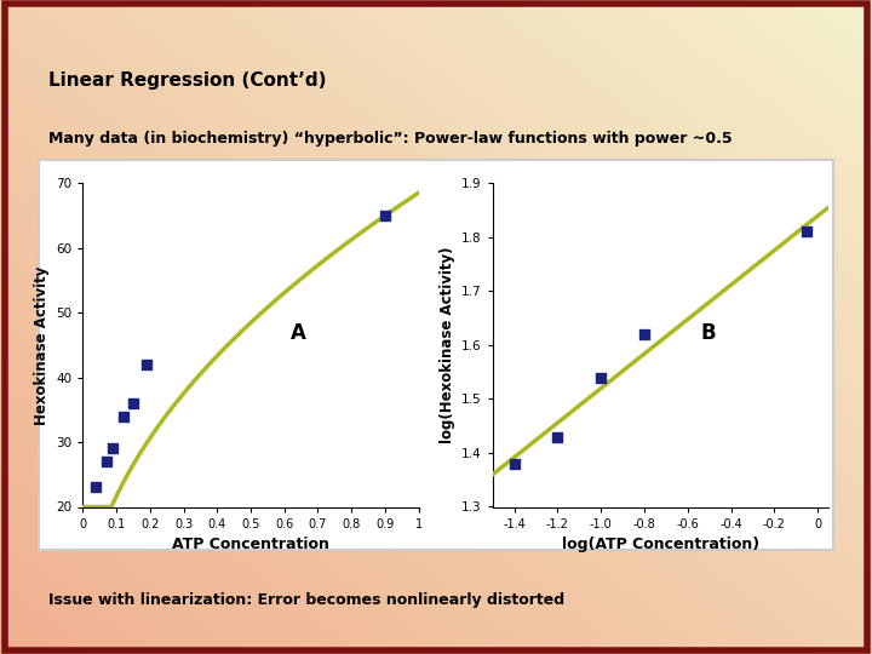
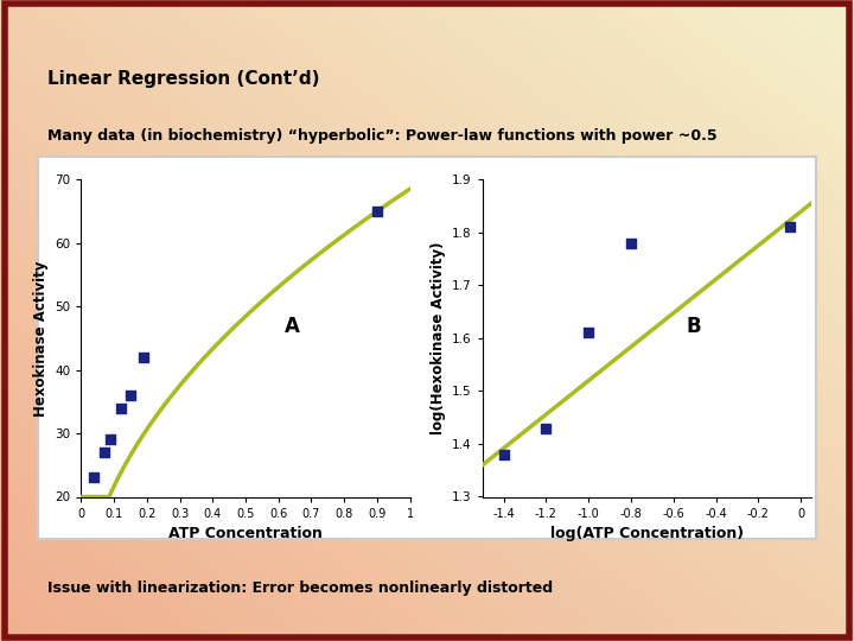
-1.0: 1.54 -> 1.61
-0.8: 1.62 -> 1.78
